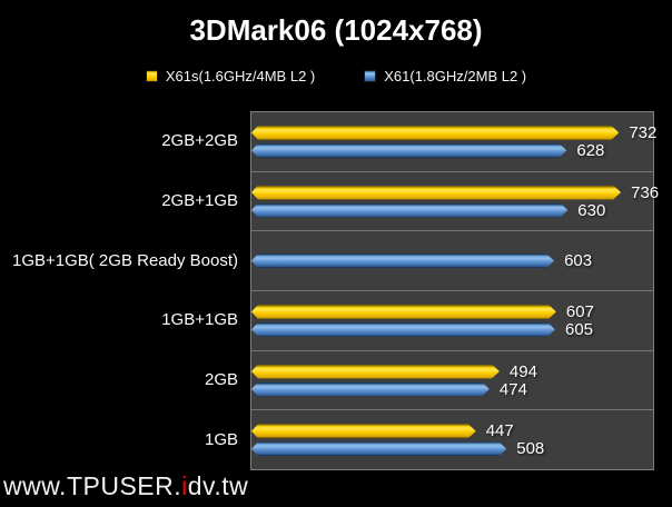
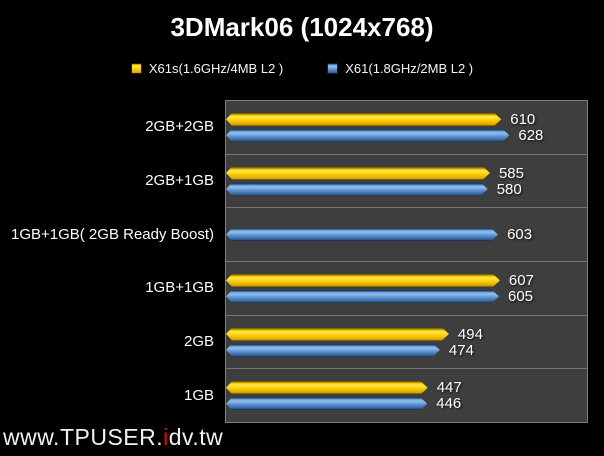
X61s(1.6GHz/4MB L2 )/2GB+2GB: 732 -> 610
X61s(1.6GHz/4MB L2 )/2GB+1GB: 736 -> 585
X61(1.8GHz/2MB L2 )/2GB+1GB: 630 -> 580
X61(1.8GHz/2MB L2 )/1GB: 508 -> 446
